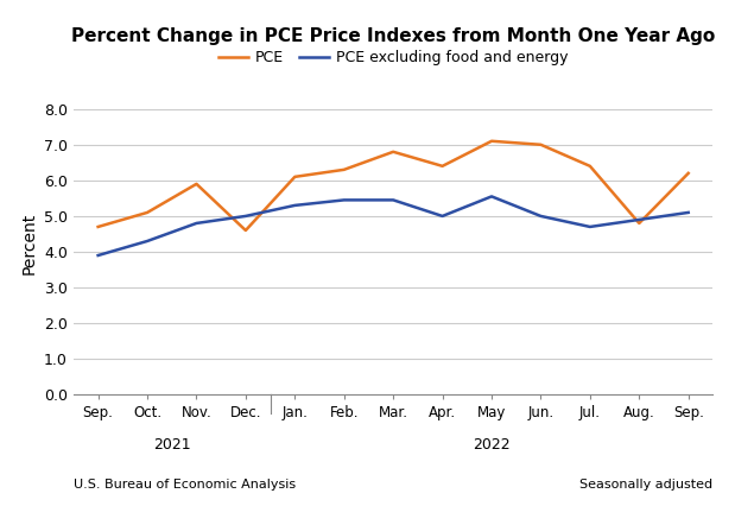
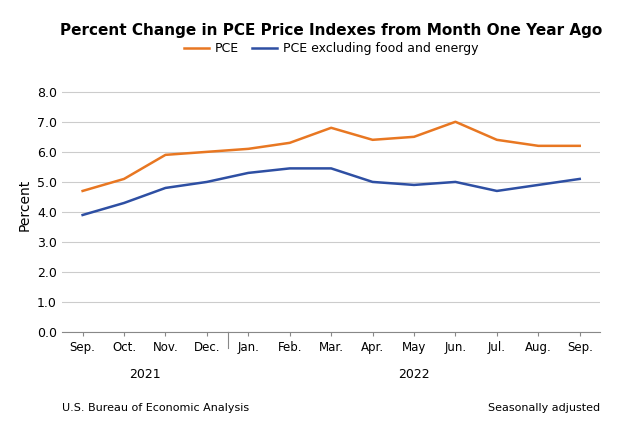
PCE/Dec.: 4.6 -> 6.0
PCE/May: 7.1 -> 6.5
PCE excluding food and energy/May: 5.55 -> 4.90
PCE/Aug.: 4.8 -> 6.2
